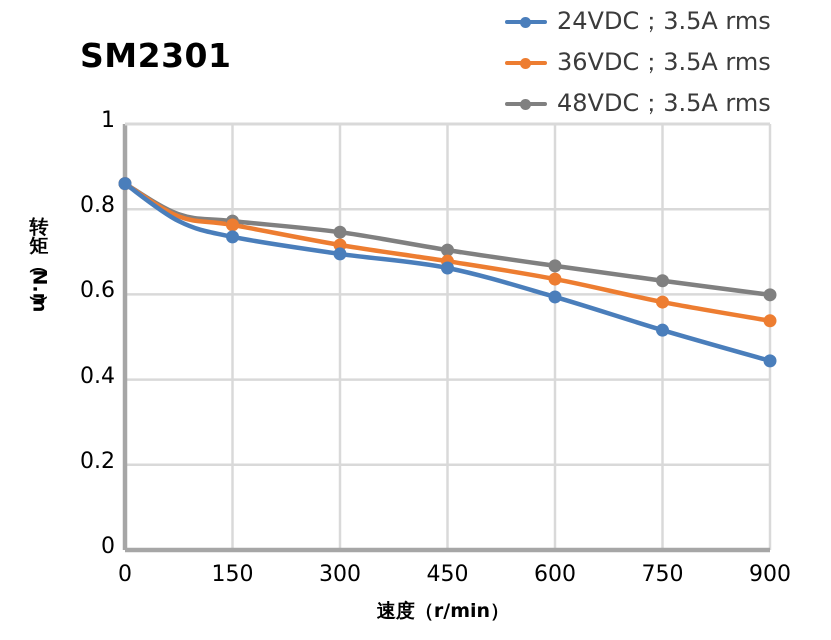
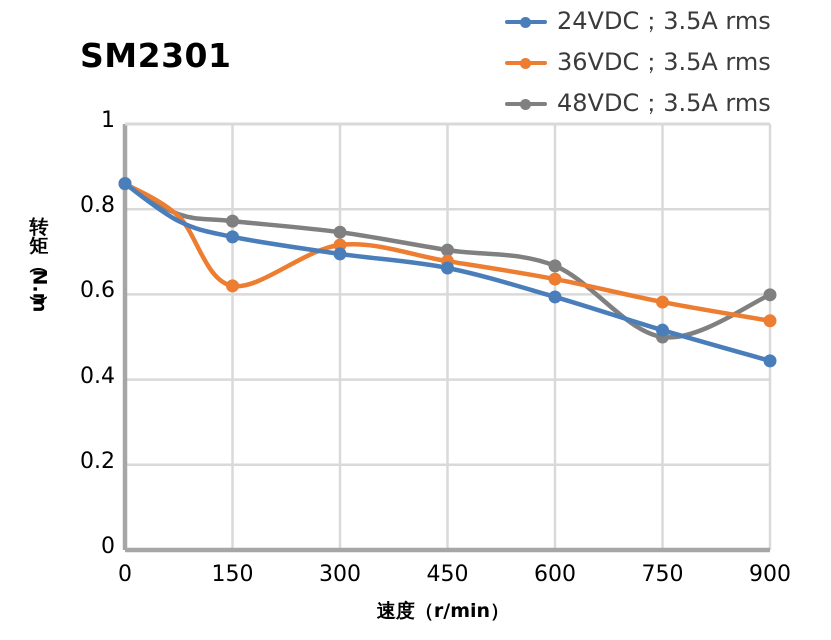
36VDC；3.5A rms/150: 0.76 -> 0.62
48VDC；3.5A rms/750: 0.63 -> 0.50
